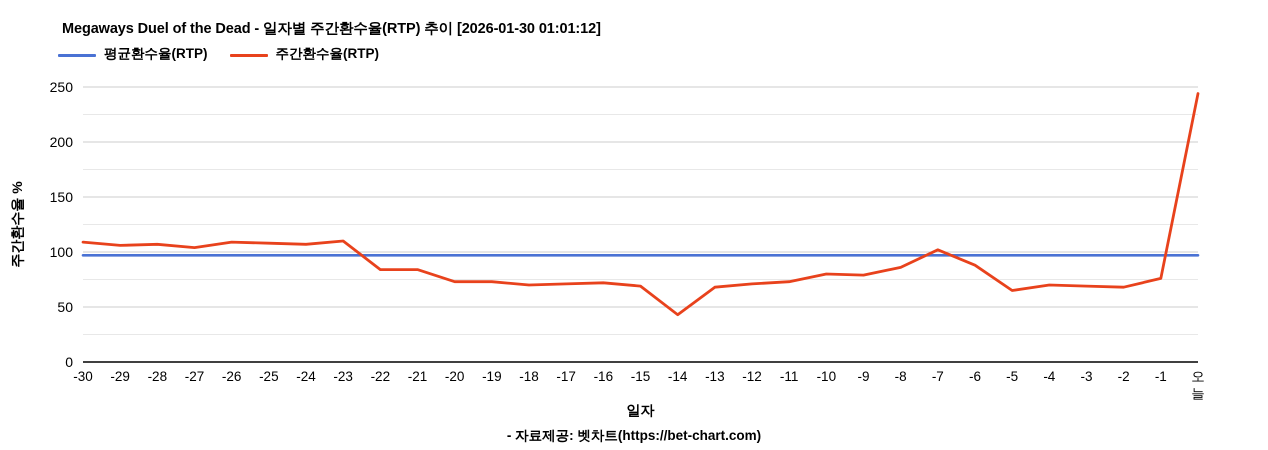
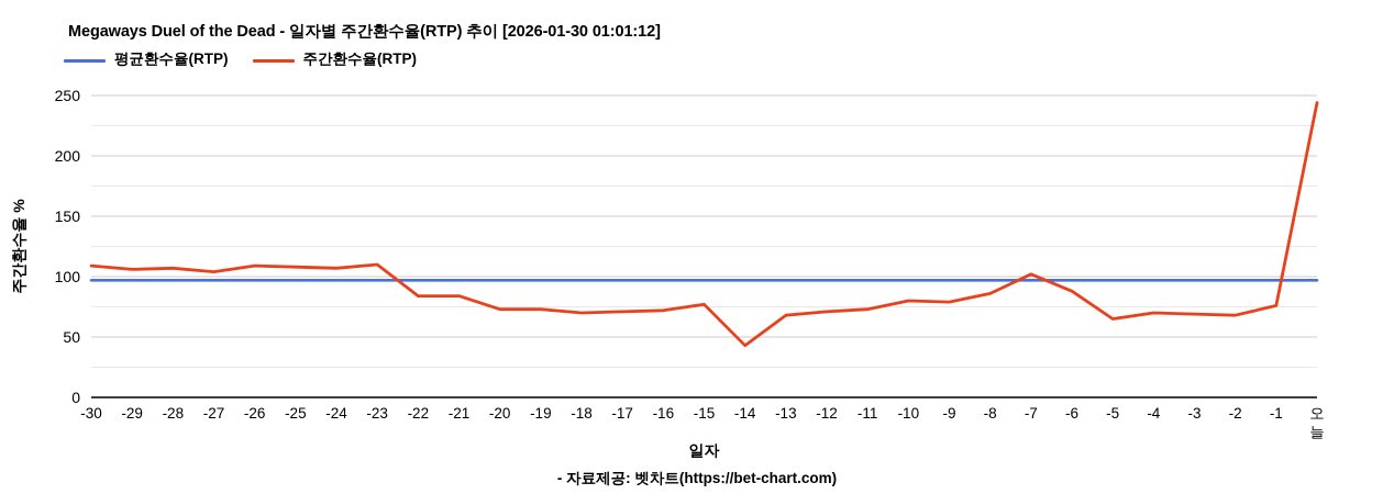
주간환수율(RTP)/-15: 69 -> 77
